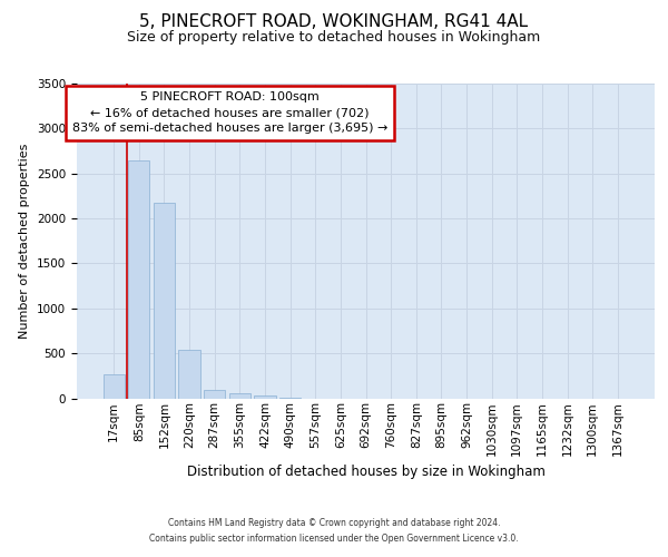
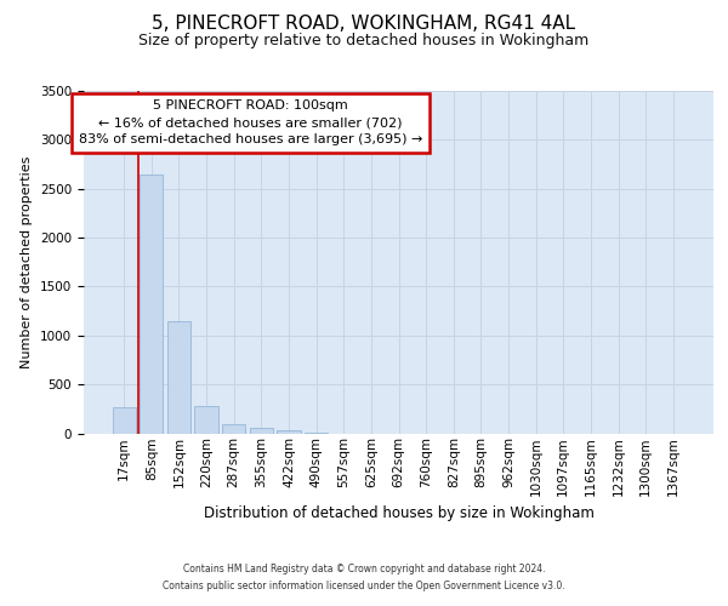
152sqm: 2180 -> 1140
220sqm: 540 -> 280
